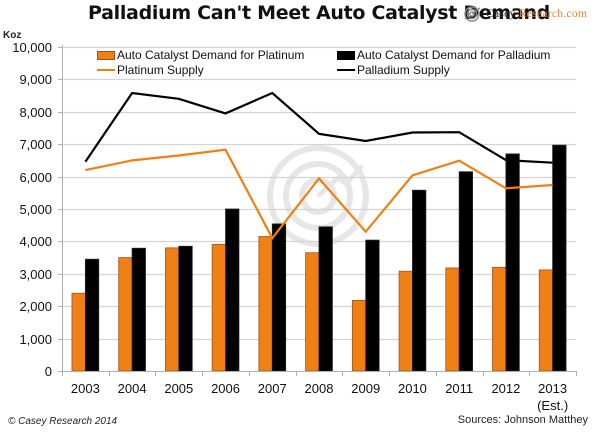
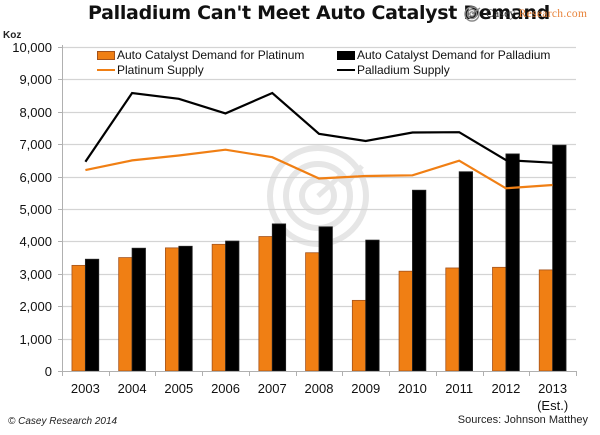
Auto Catalyst Demand for Platinum/2003: 2400 -> 3300
Auto Catalyst Demand for Palladium/2006: 5000 -> 4000
Platinum Supply/2007: 4100 -> 6600
Platinum Supply/2009: 4300 -> 6000
